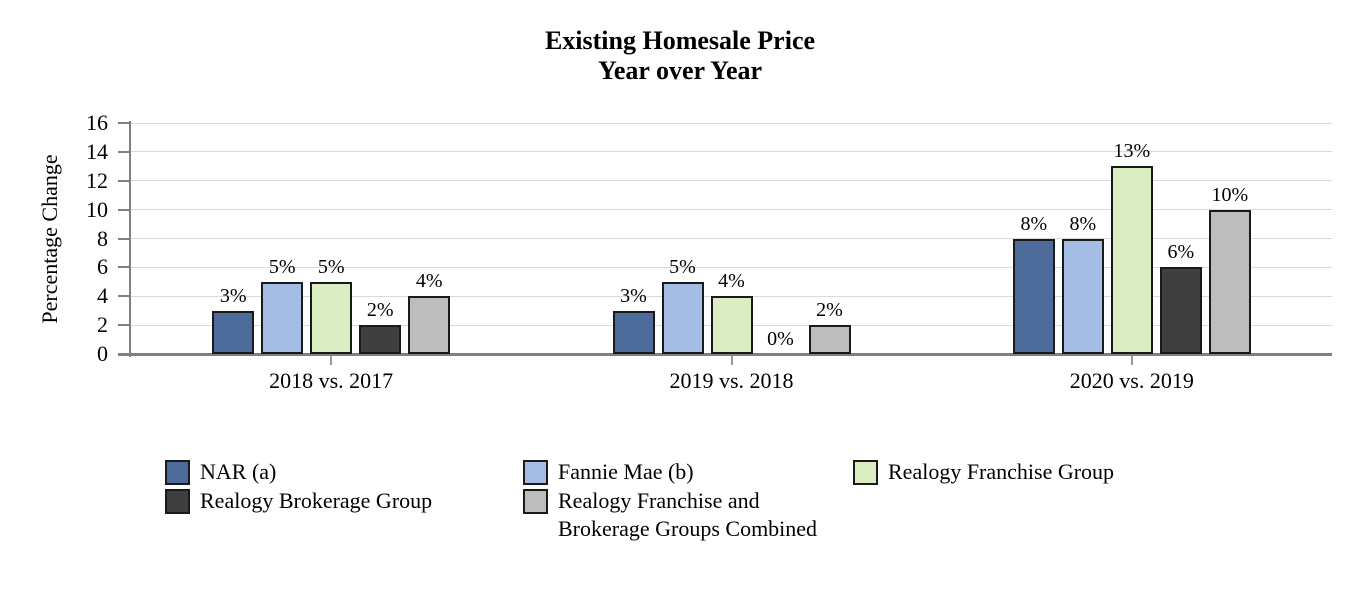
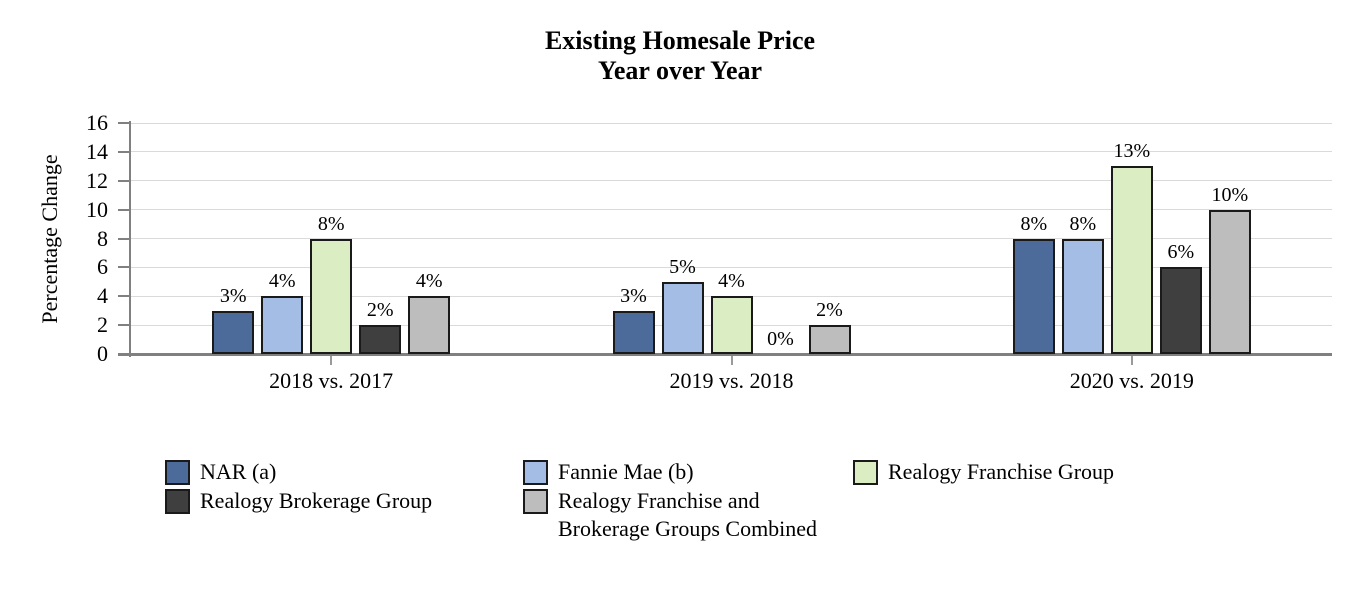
Fannie Mae (b)/2018 vs. 2017: 5% -> 4%
Realogy Franchise Group/2018 vs. 2017: 5% -> 8%
